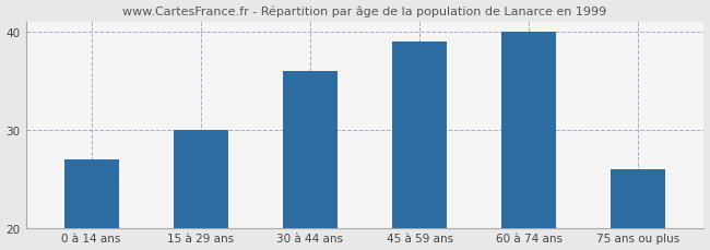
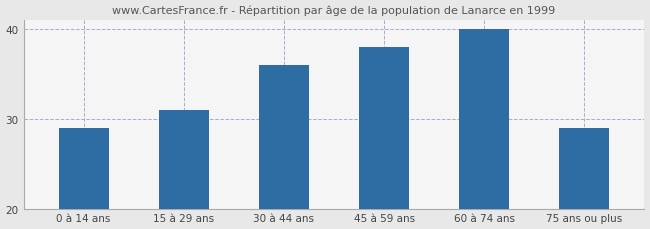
0 à 14 ans: 27 -> 29
15 à 29 ans: 30 -> 31
45 à 59 ans: 39 -> 38
75 ans ou plus: 26 -> 29
